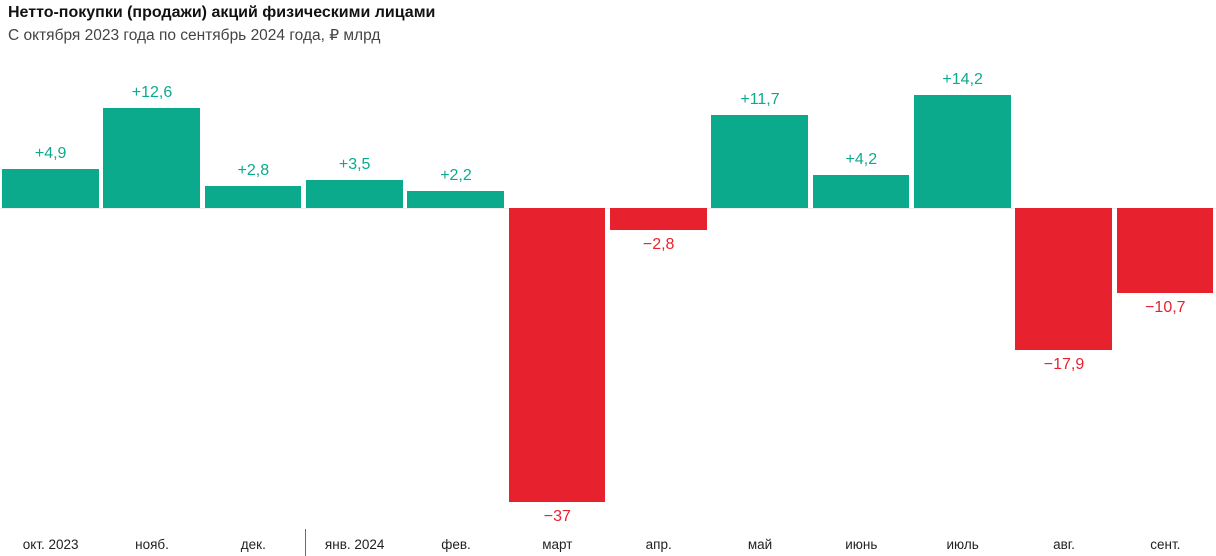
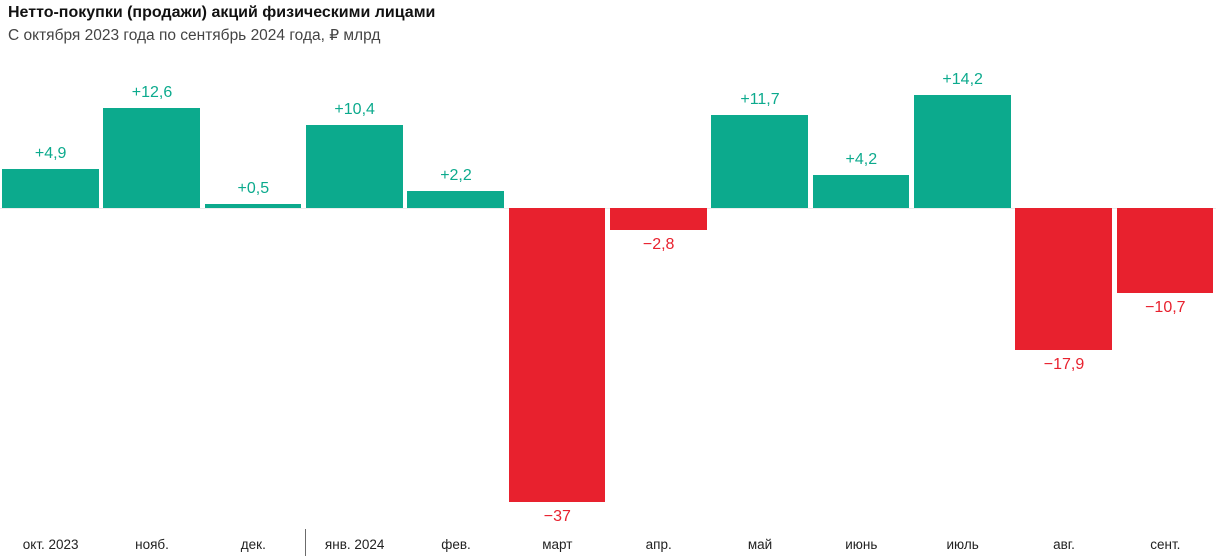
дек.: +2,8 -> +0,5
янв. 2024: +3,5 -> +10,4
